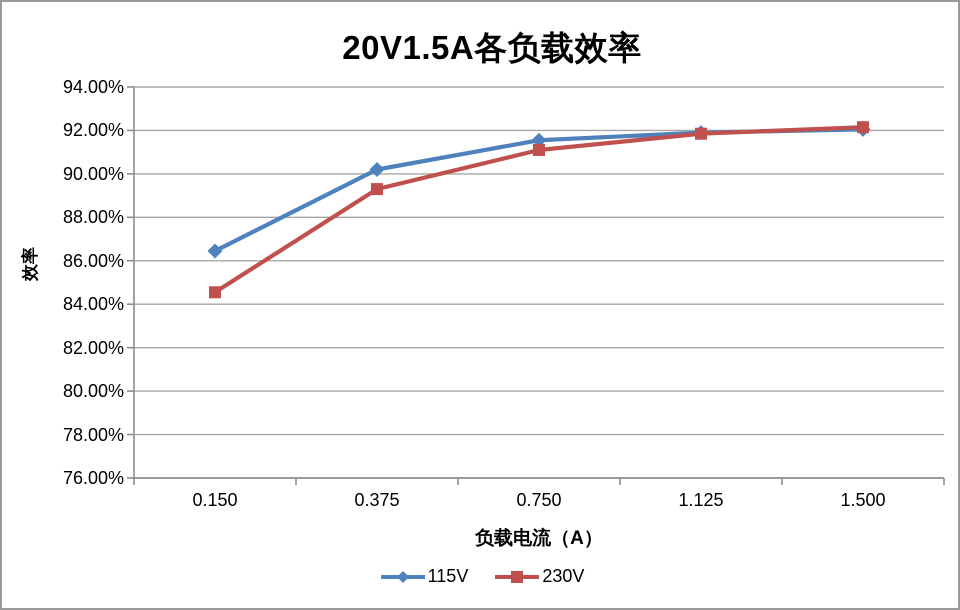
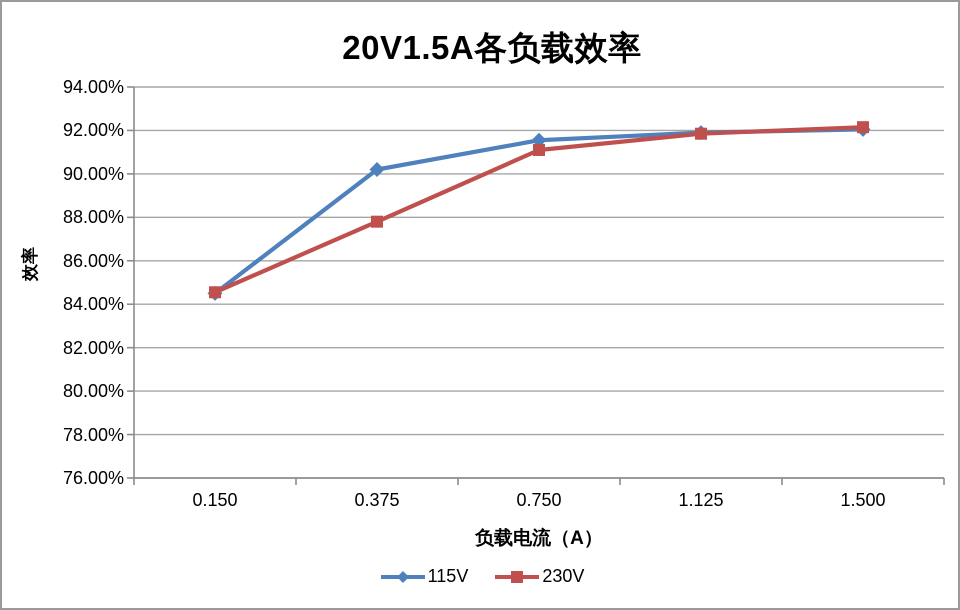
115V/0.150: 86.5% -> 84.5%
230V/0.375: 89.3% -> 87.8%
